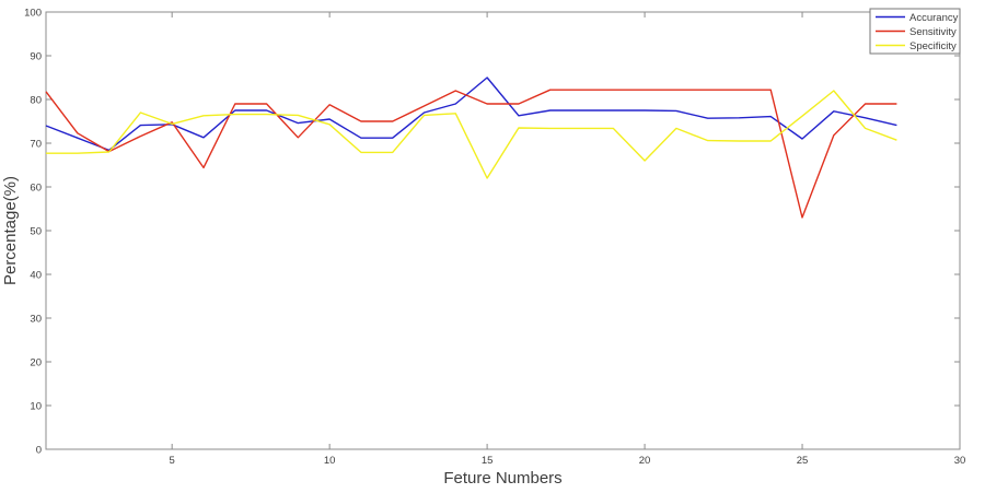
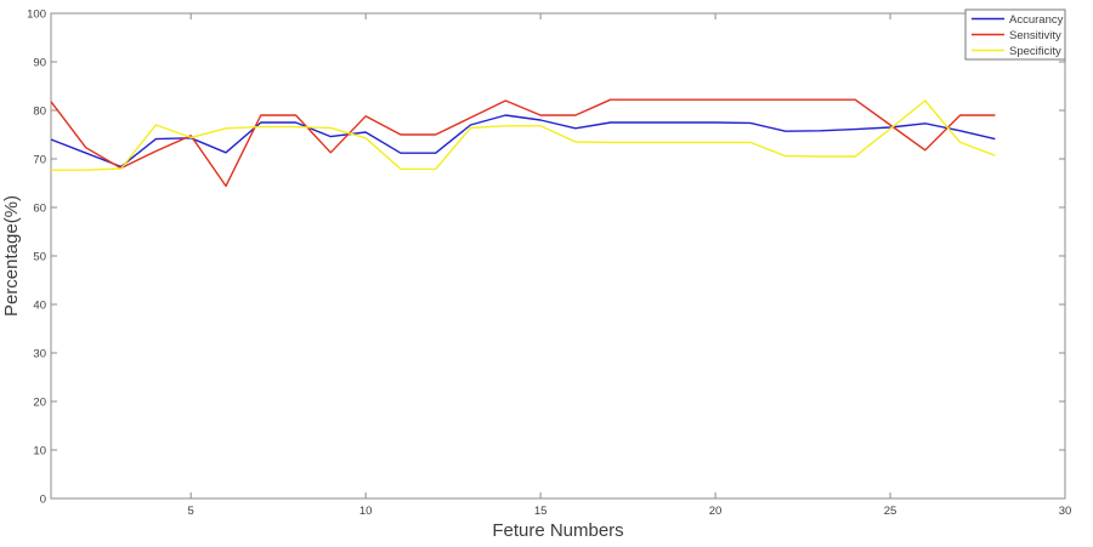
Accurancy/15: 85 -> 78
Specificity/15: 62 -> 77
Specificity/20: 66 -> 73
Accurancy/25: 71 -> 76
Sensitivity/25: 53 -> 77
